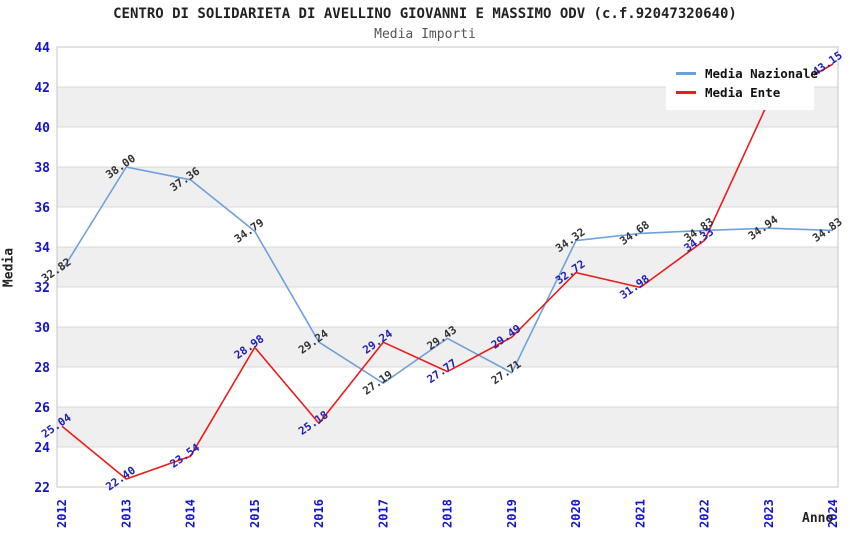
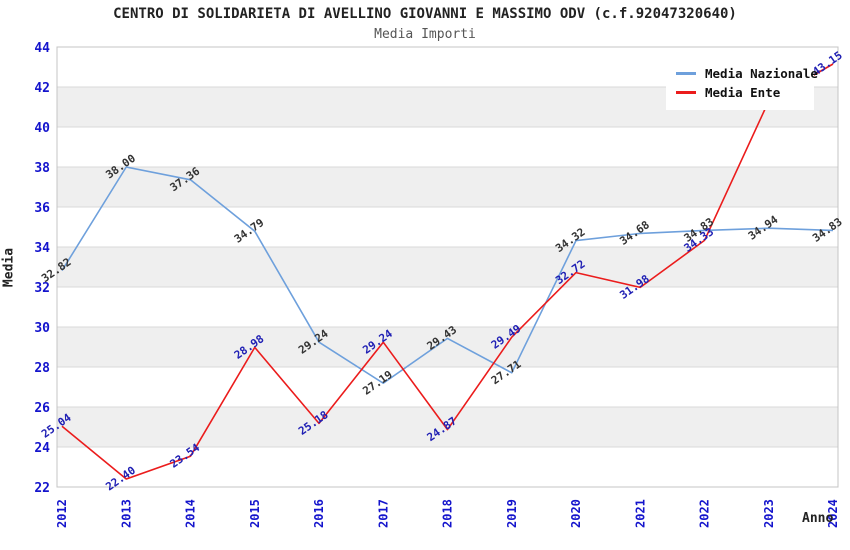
Media Ente/2018: 27.77 -> 24.87
